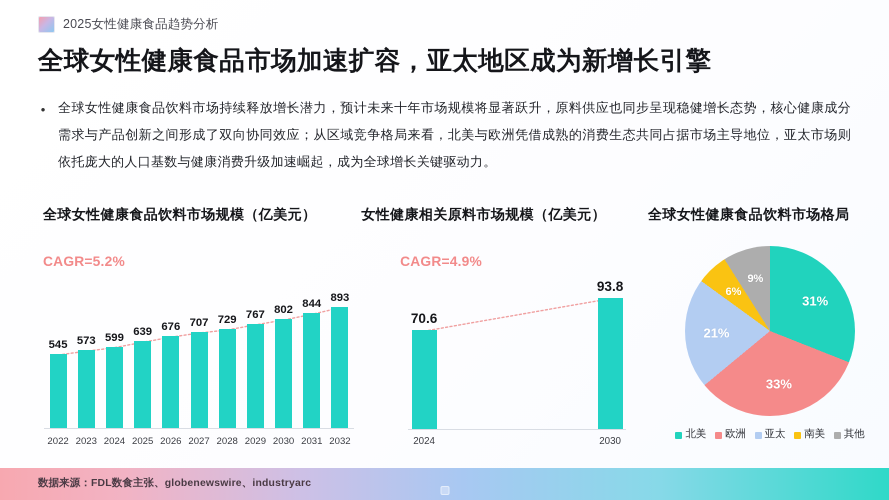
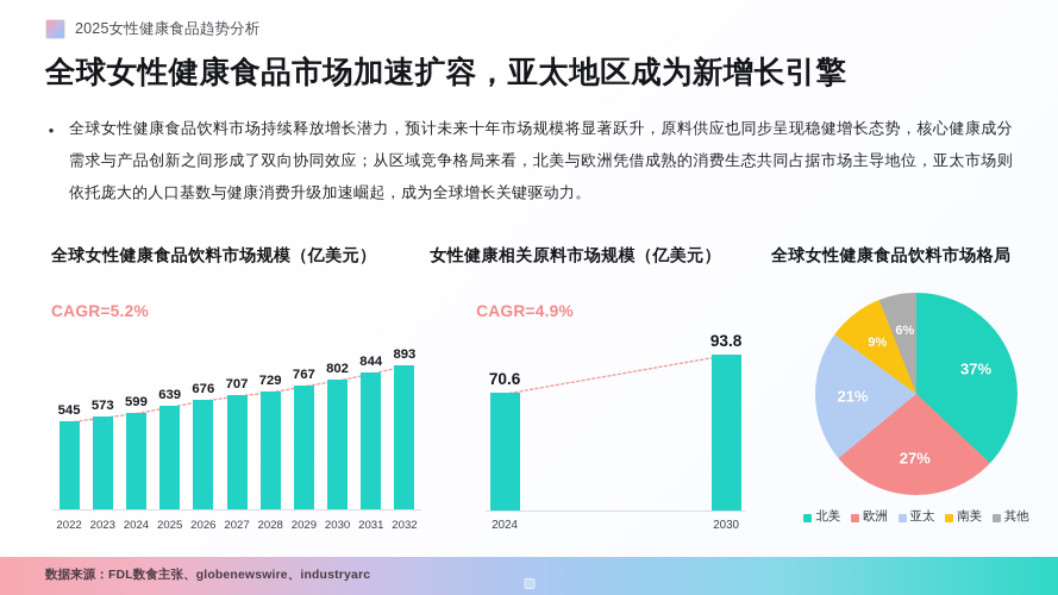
全球女性健康食品饮料市场格局/北美: 31% -> 37%
全球女性健康食品饮料市场格局/欧洲: 33% -> 27%
全球女性健康食品饮料市场格局/南美: 6% -> 9%
全球女性健康食品饮料市场格局/其他: 9% -> 6%
